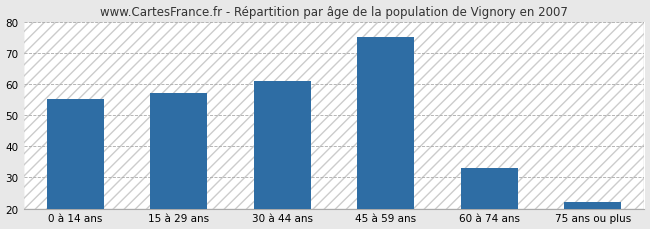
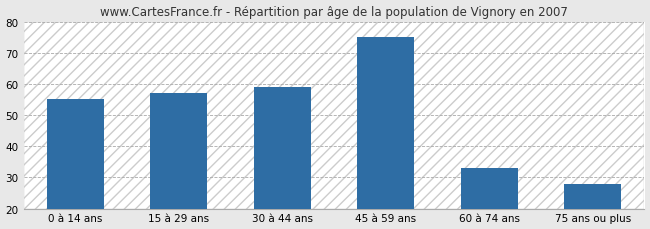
30 à 44 ans: 61 -> 59
75 ans ou plus: 22 -> 28
